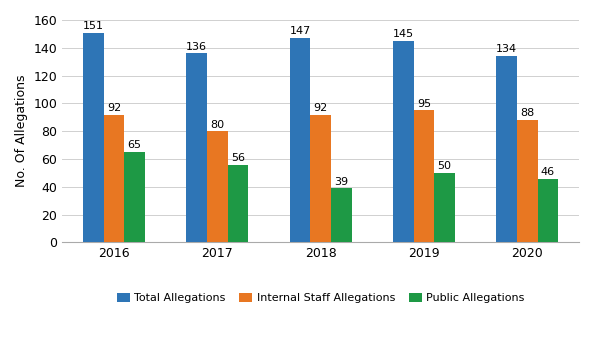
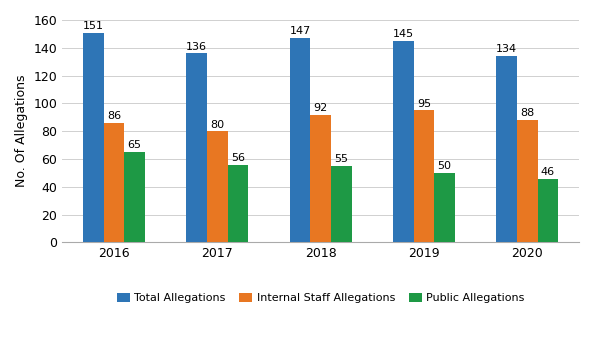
Internal Staff Allegations/2016: 92 -> 86
Public Allegations/2018: 39 -> 55
